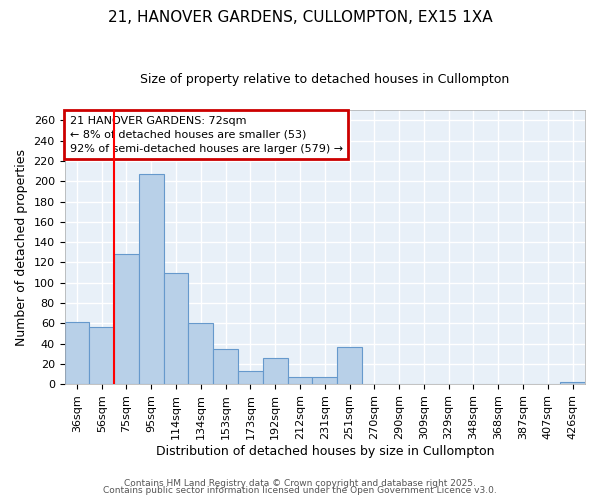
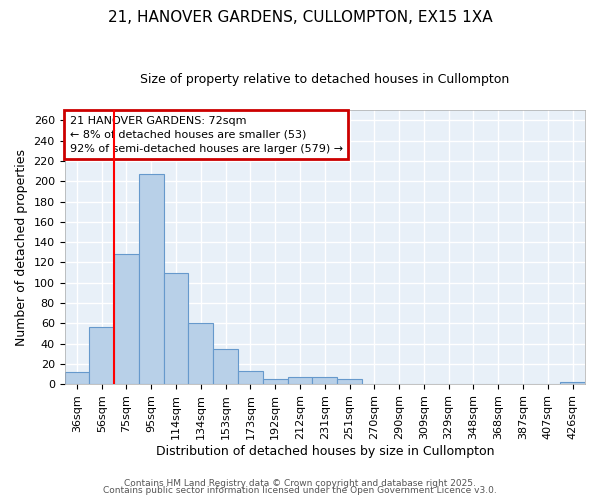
36sqm: 61 -> 12
192sqm: 26 -> 5
251sqm: 37 -> 5
